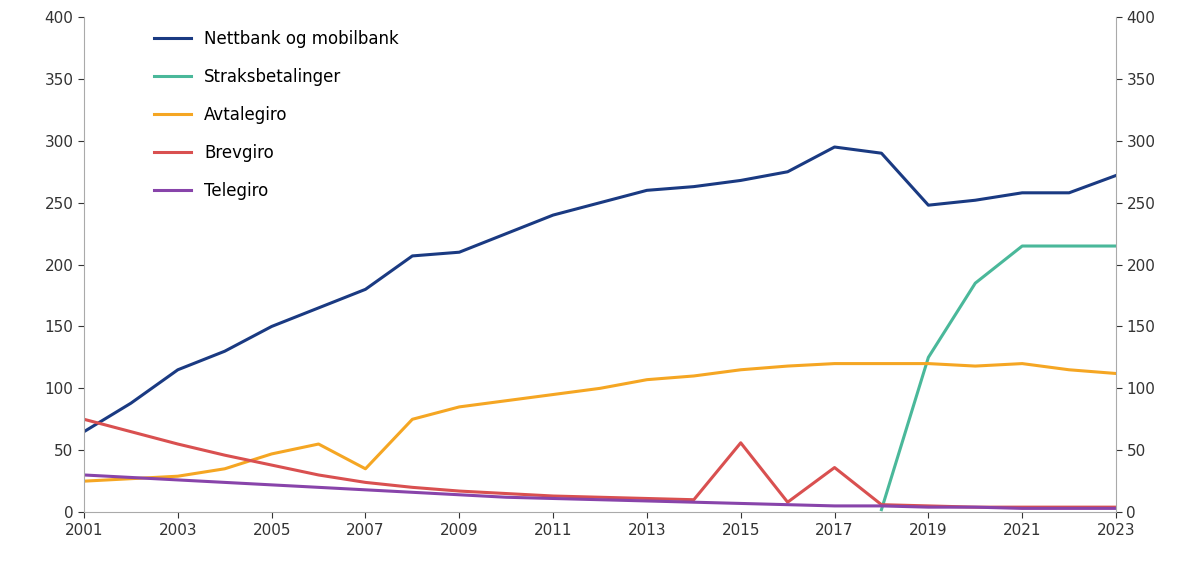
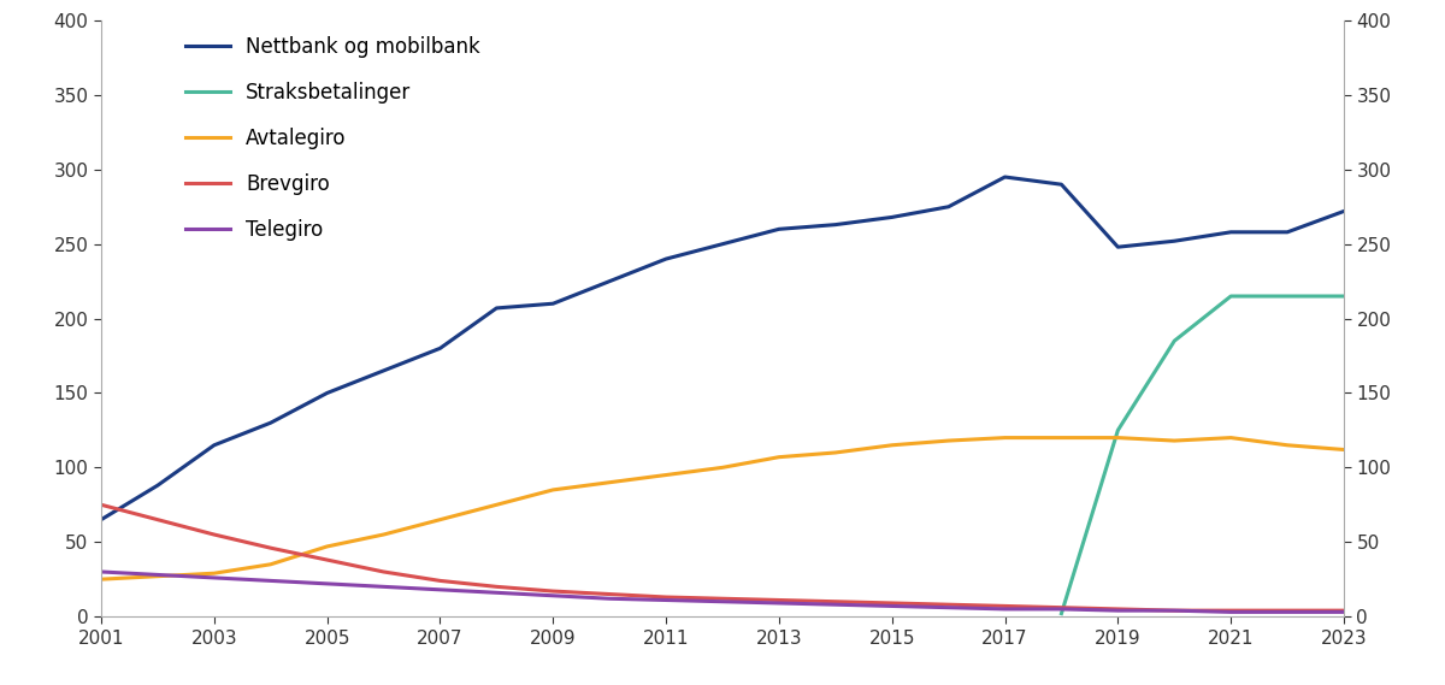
Avtalegiro/2007: 35 -> 65
Brevgiro/2015: 56 -> 9
Brevgiro/2017: 36 -> 7
